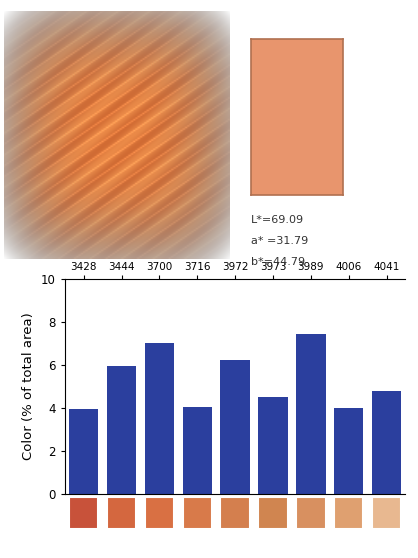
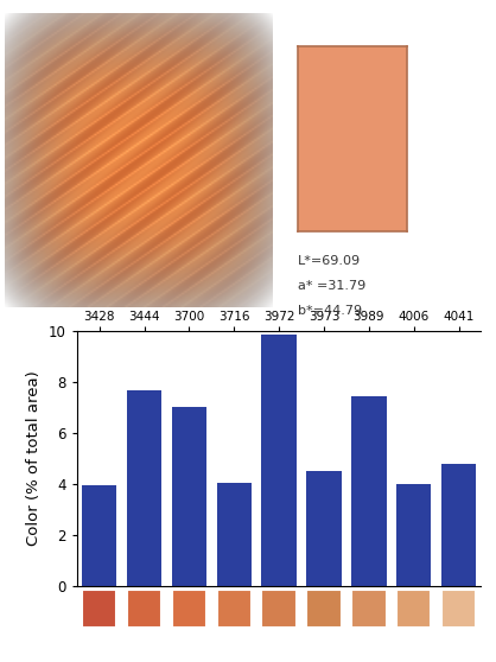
3444: 5.95 -> 7.65
3972: 6.25 -> 9.85
